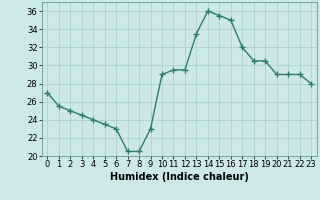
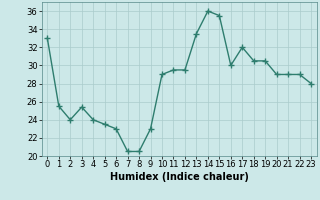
0: 27.0 -> 33.0
2: 25.0 -> 24.0
3: 24.5 -> 25.4
16: 35.0 -> 30.0
